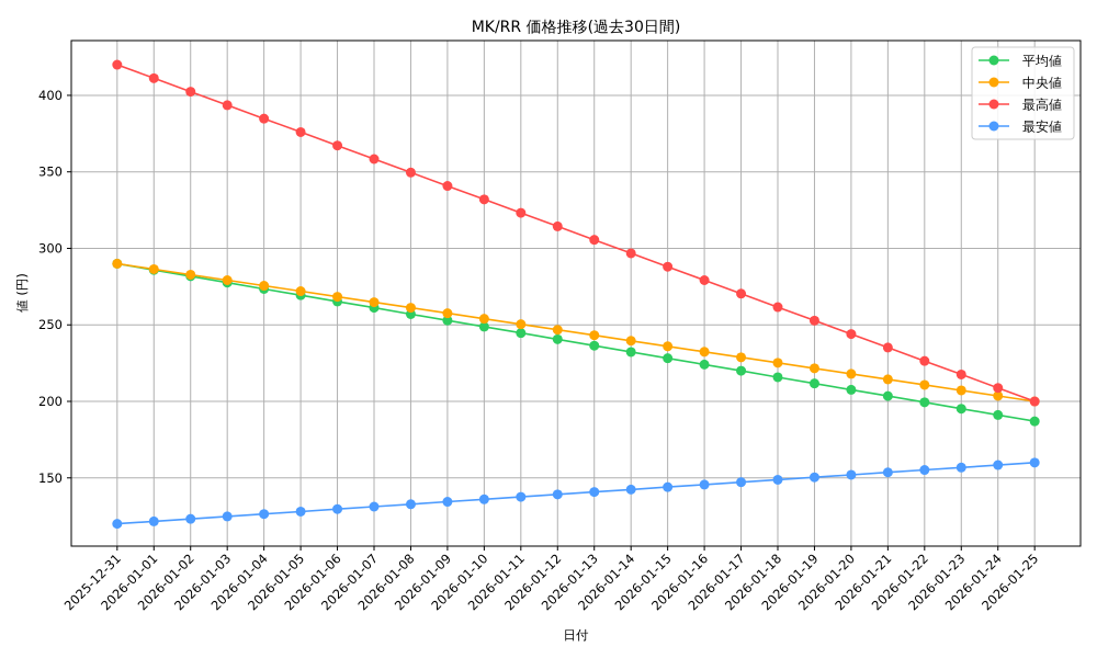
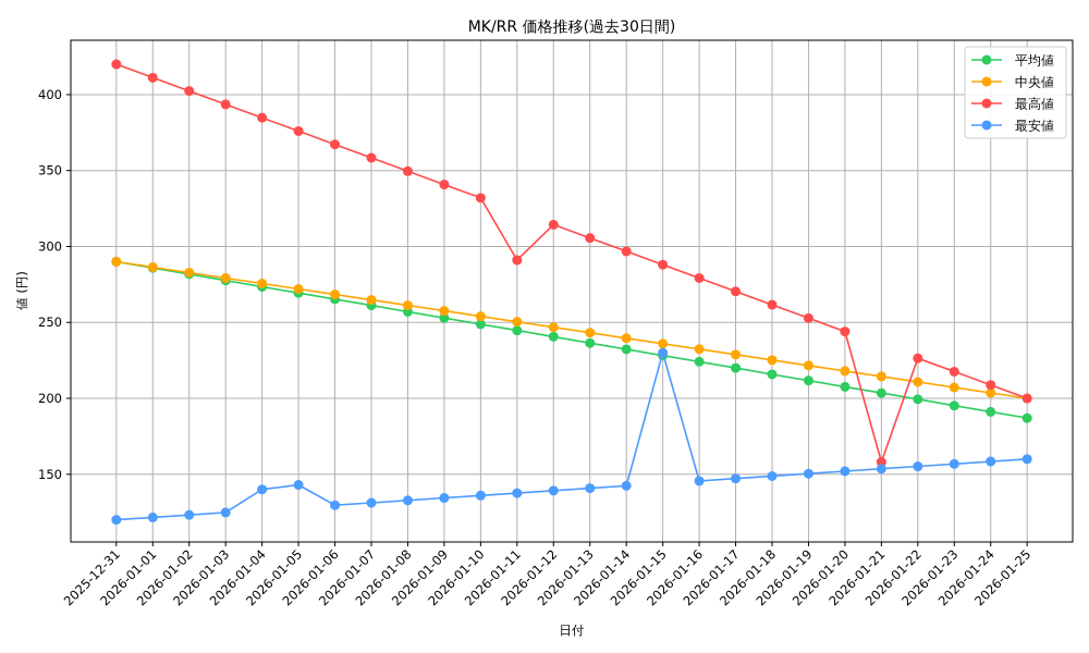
最安値/2026-01-04: 126 -> 140
最安値/2026-01-05: 128 -> 143
最高値/2026-01-11: 323 -> 291
最安値/2026-01-15: 144 -> 230
最高値/2026-01-21: 235 -> 158
